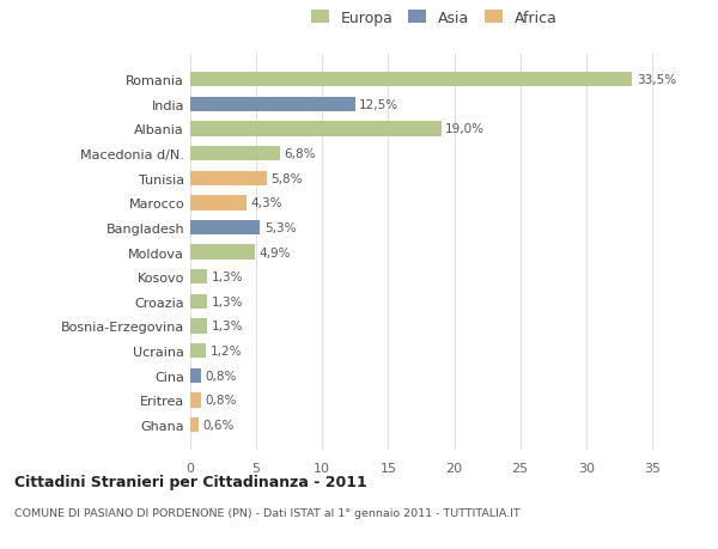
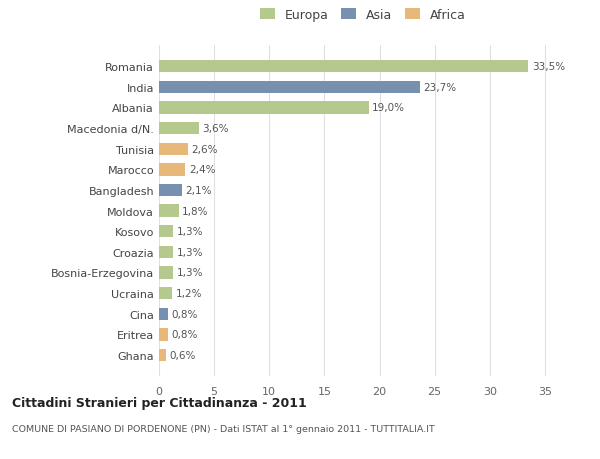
India: 12,5% -> 23,7%
Macedonia d/N.: 6,8% -> 3,6%
Tunisia: 5,8% -> 2,6%
Marocco: 4,3% -> 2,4%
Bangladesh: 5,3% -> 2,1%
Moldova: 4,9% -> 1,8%
